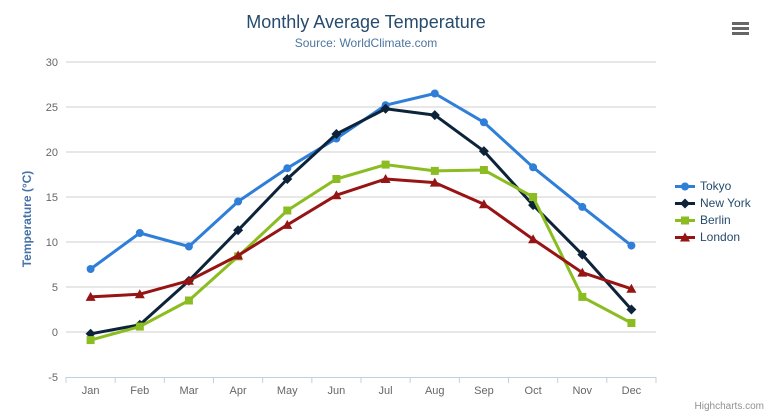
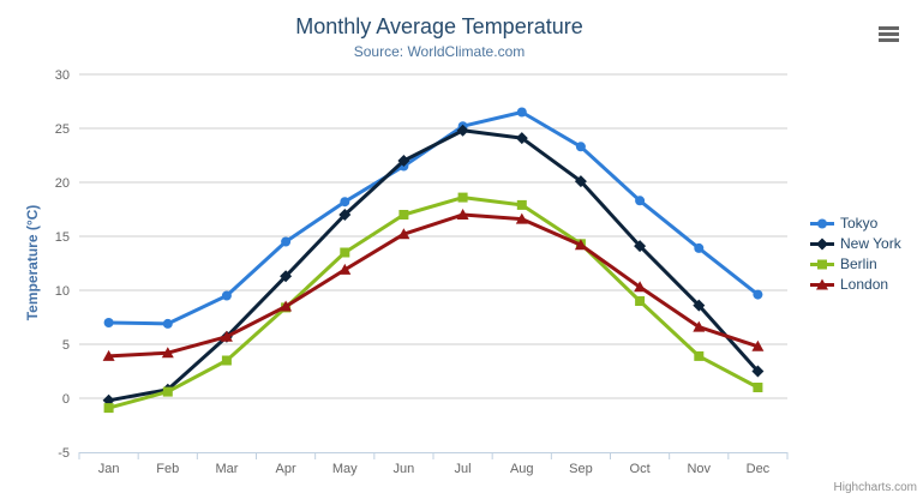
Tokyo/Feb: 11 -> 7
Berlin/Sep: 18 -> 14
Berlin/Oct: 15 -> 9
